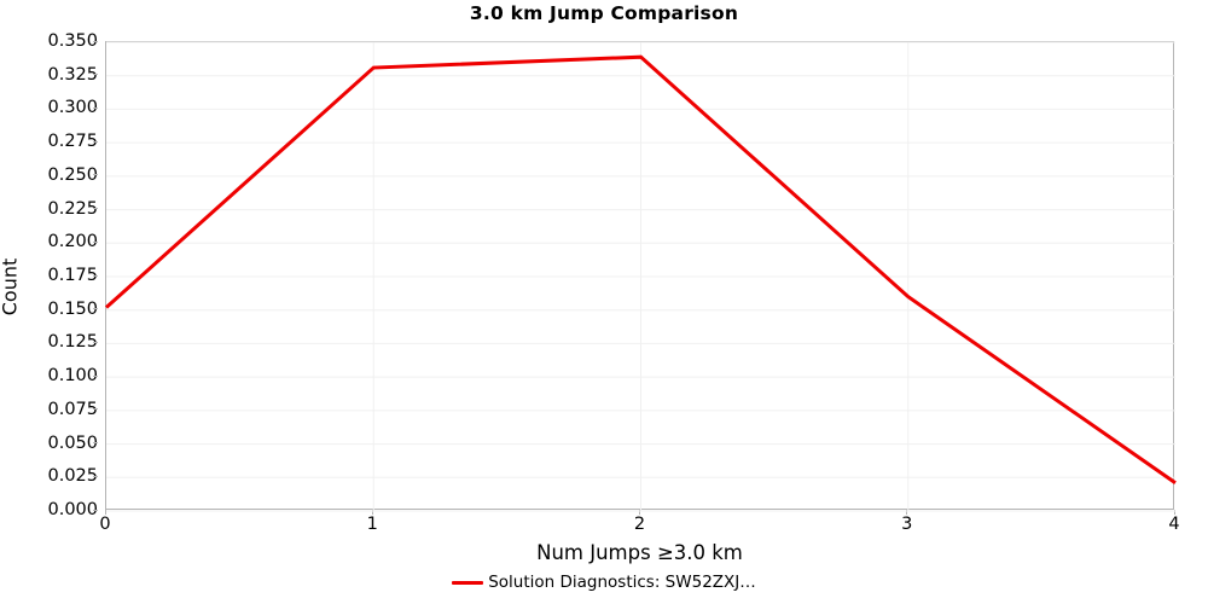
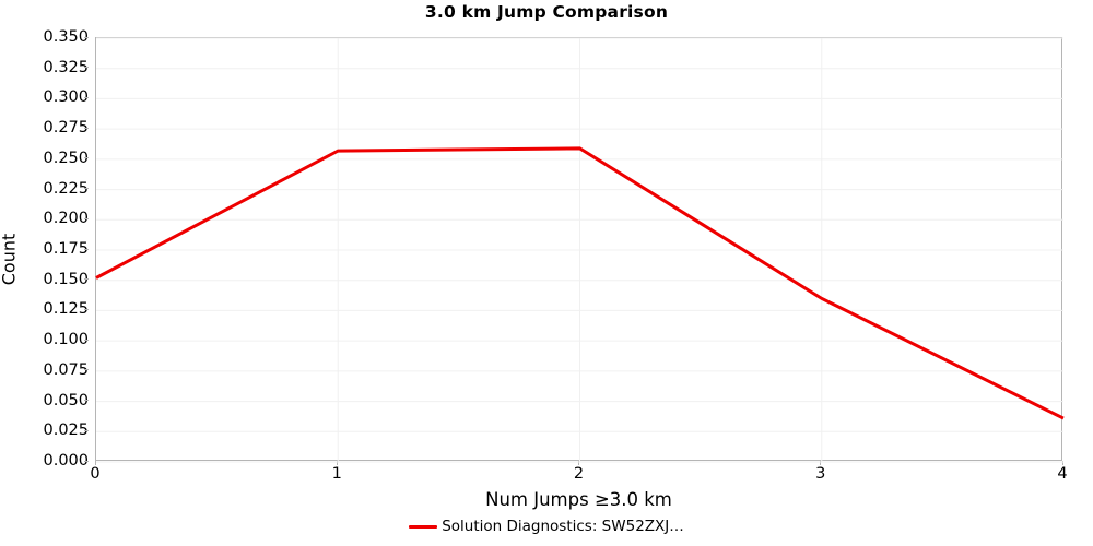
1: 0.331 -> 0.257
2: 0.339 -> 0.259
3: 0.160 -> 0.135
4: 0.021 -> 0.036
